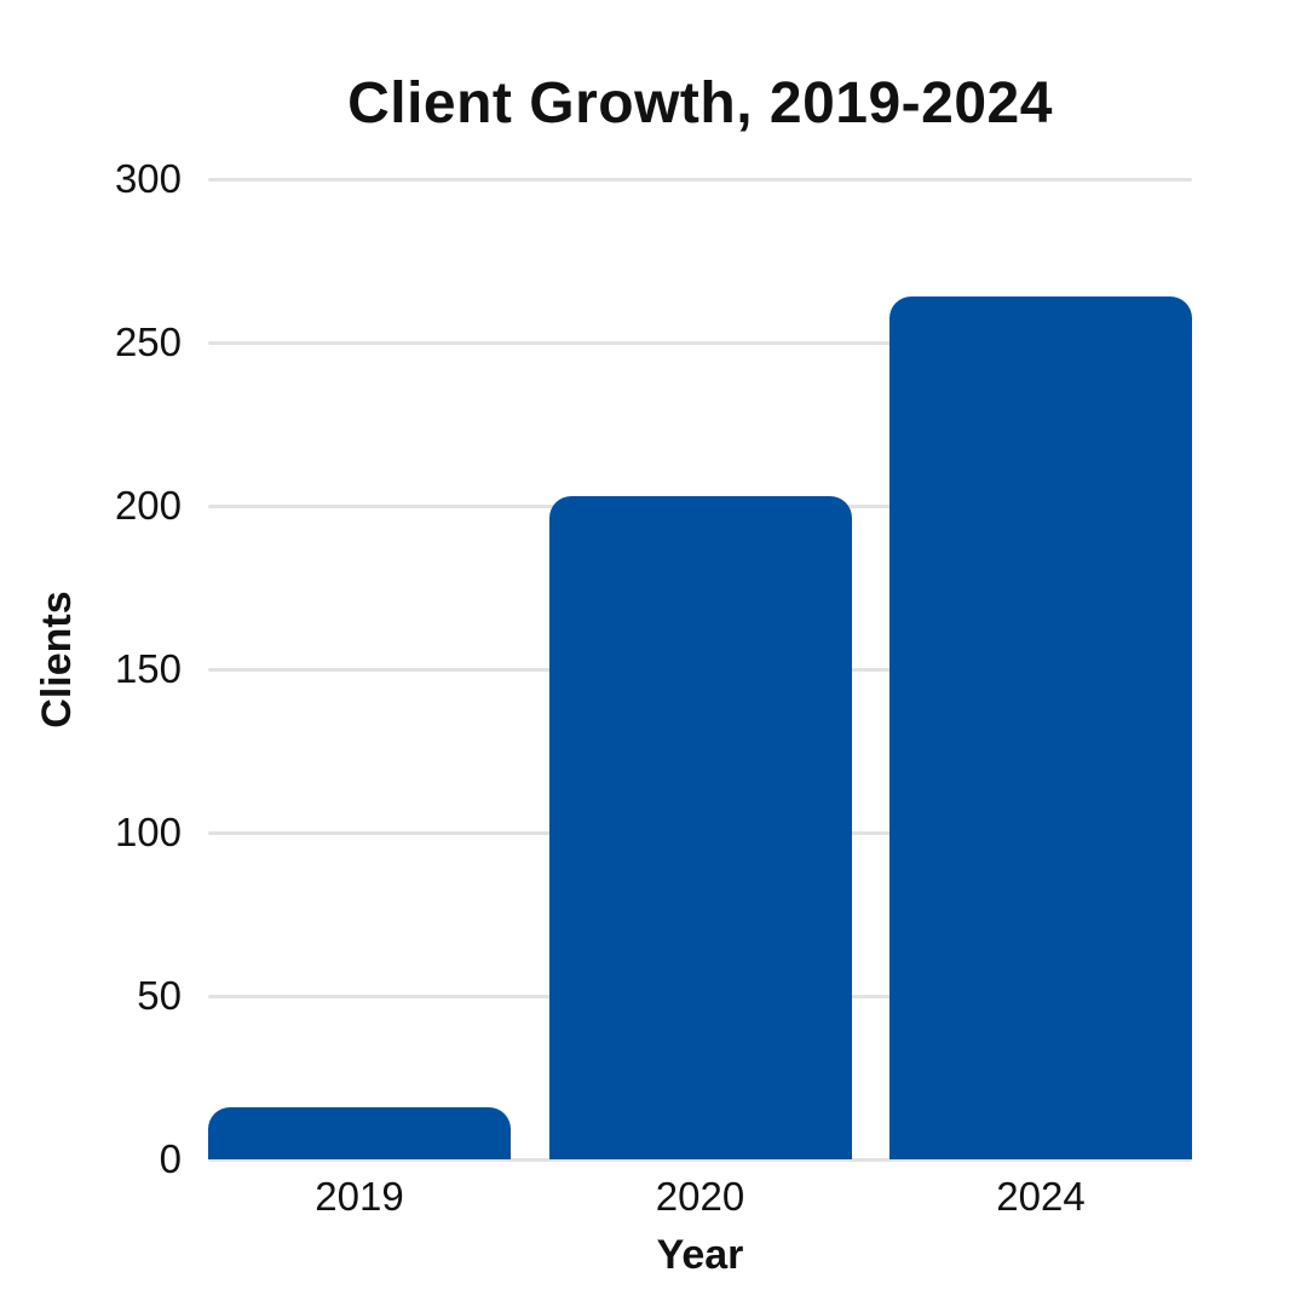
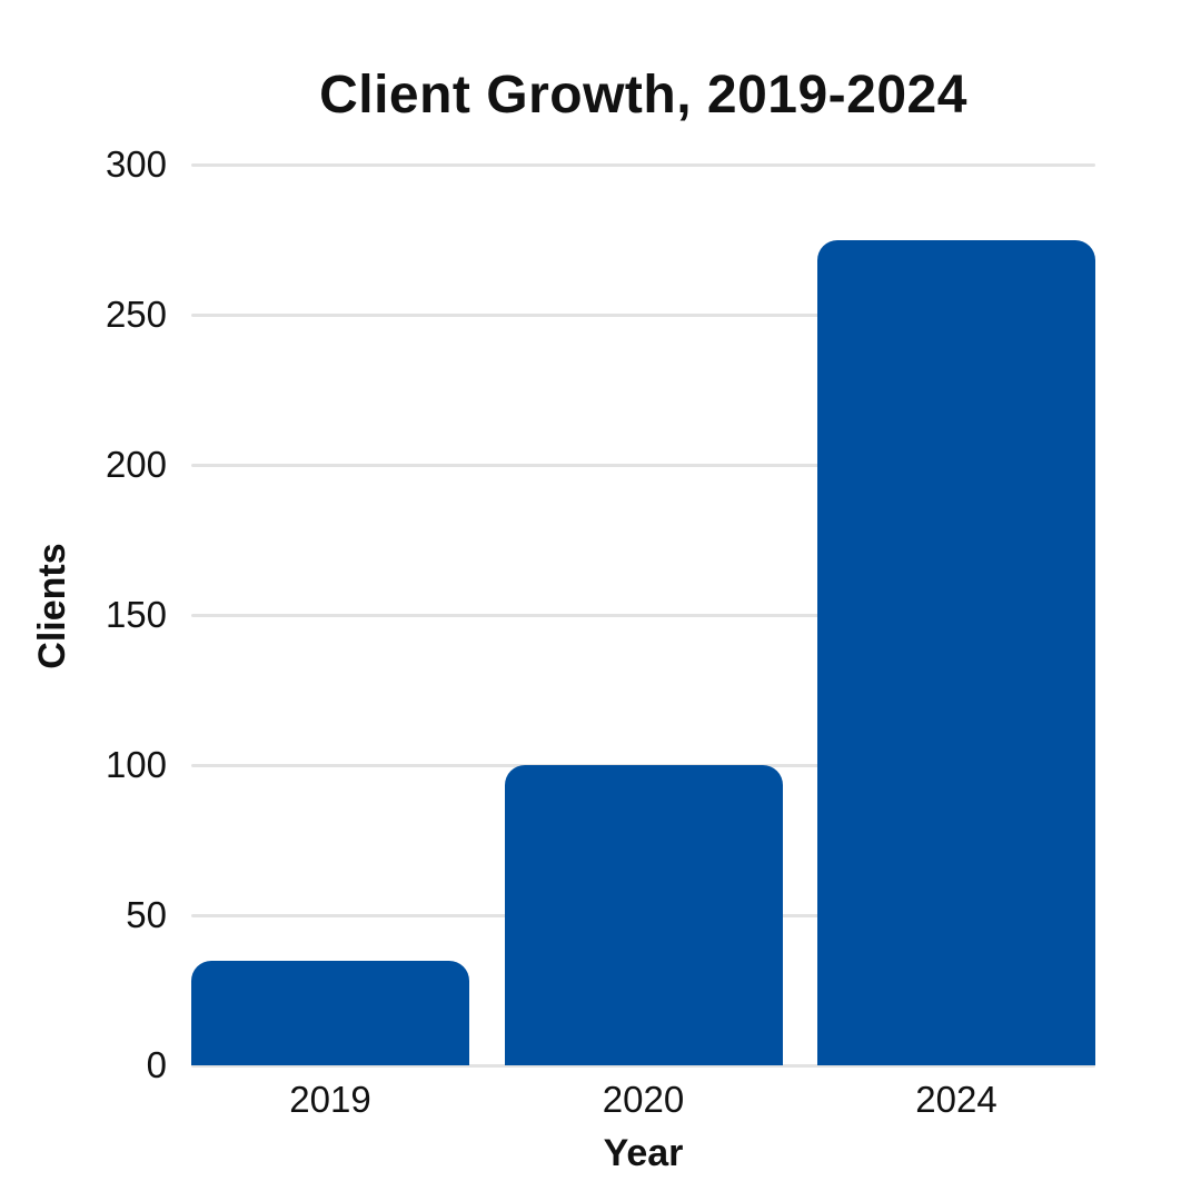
2019: 16 -> 35
2020: 203 -> 100
2024: 264 -> 275
